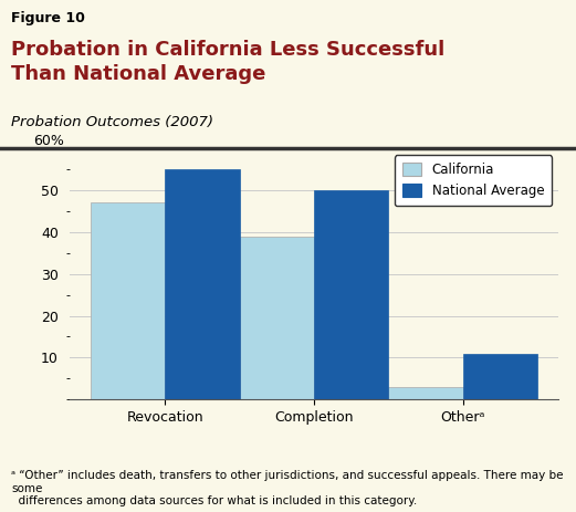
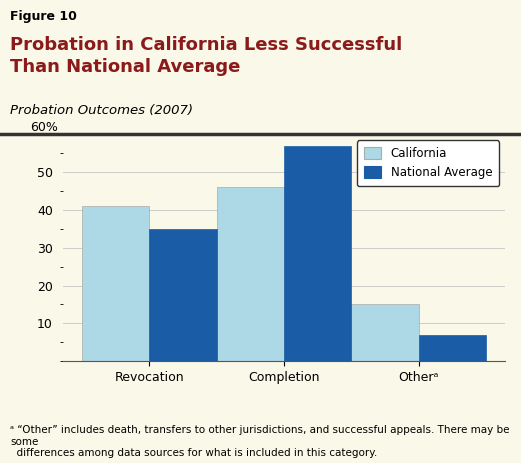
California/Revocation: 47 -> 41
National Average/Revocation: 55 -> 35
California/Completion: 39 -> 46
National Average/Completion: 50 -> 57
California/Otherᵃ: 3 -> 15
National Average/Otherᵃ: 11 -> 7
